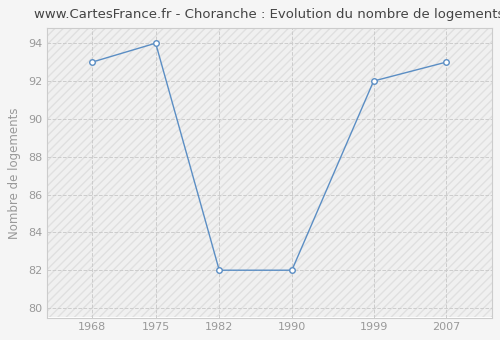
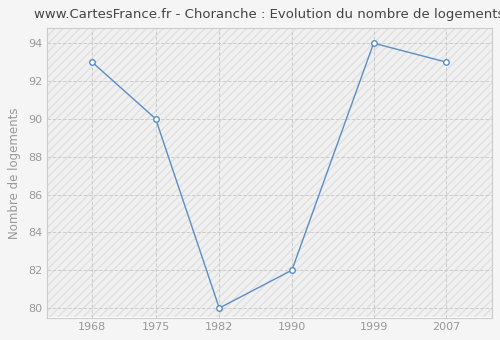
1975: 94 -> 90
1982: 82 -> 80
1999: 92 -> 94
